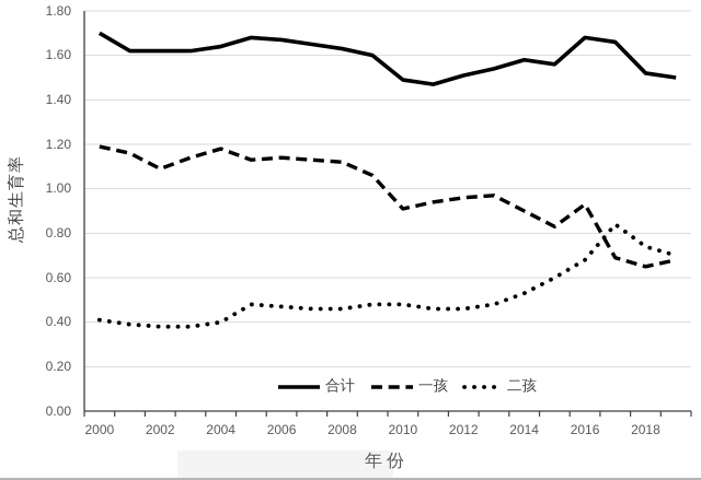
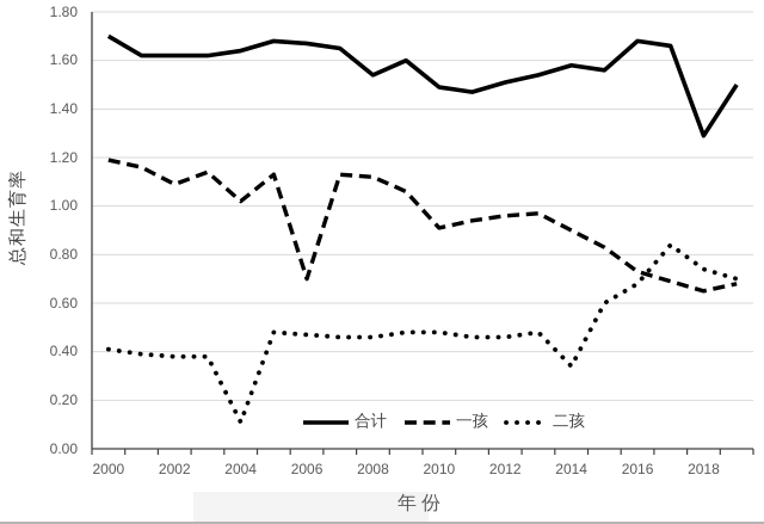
一孩/2004: 1.18 -> 1.02
二孩/2004: 0.40 -> 0.11
一孩/2006: 1.14 -> 0.70
合计/2008: 1.63 -> 1.54
二孩/2014: 0.53 -> 0.34
一孩/2016: 0.93 -> 0.73
合计/2018: 1.52 -> 1.29
